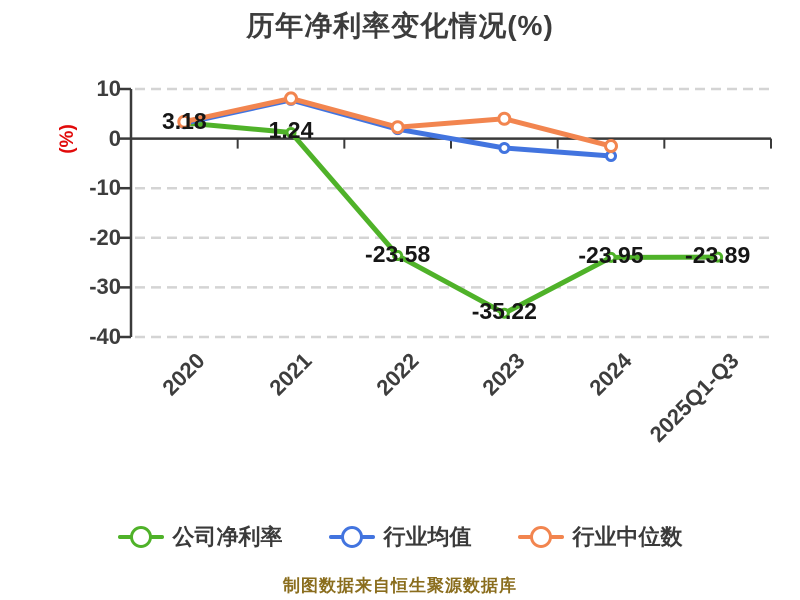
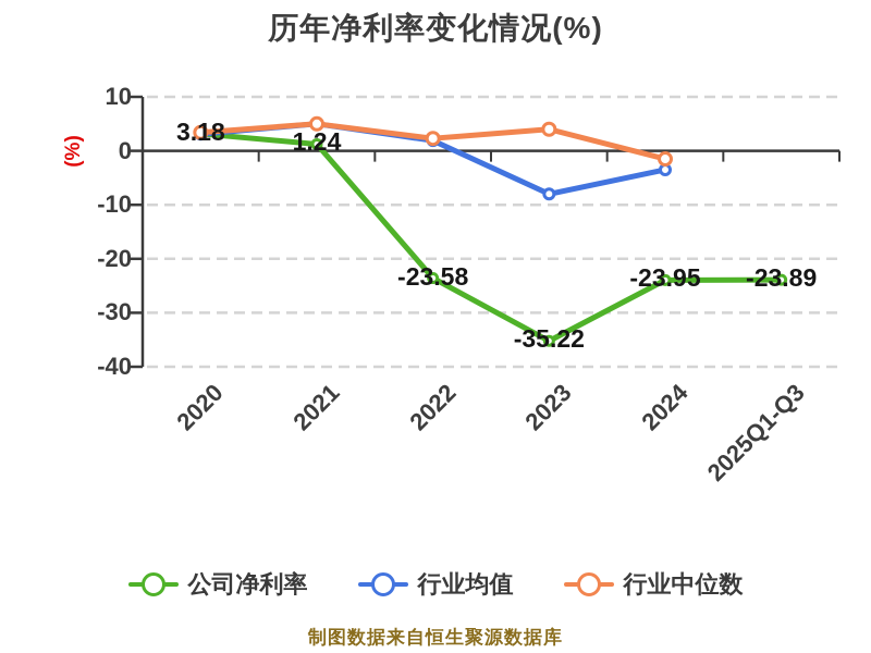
行业均值/2021: 8 -> 5
行业中位数/2021: 8 -> 5
行业均值/2023: -2 -> -8
